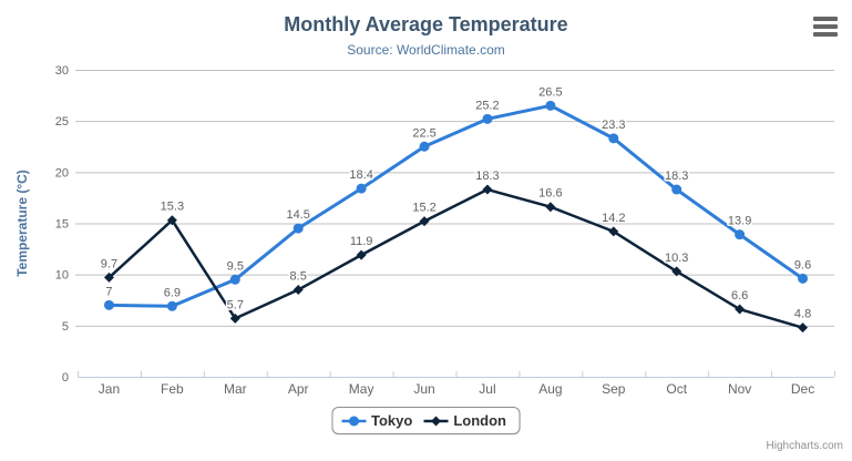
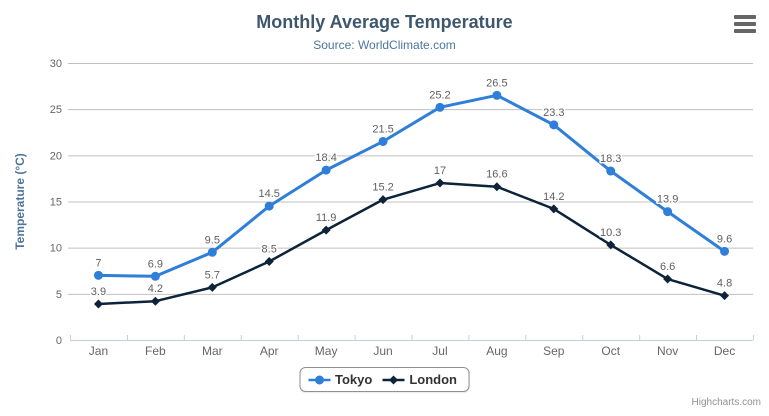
London/Jan: 9.7 -> 3.9
London/Feb: 15.3 -> 4.2
Tokyo/Jun: 22.5 -> 21.5
London/Jul: 18.3 -> 17
